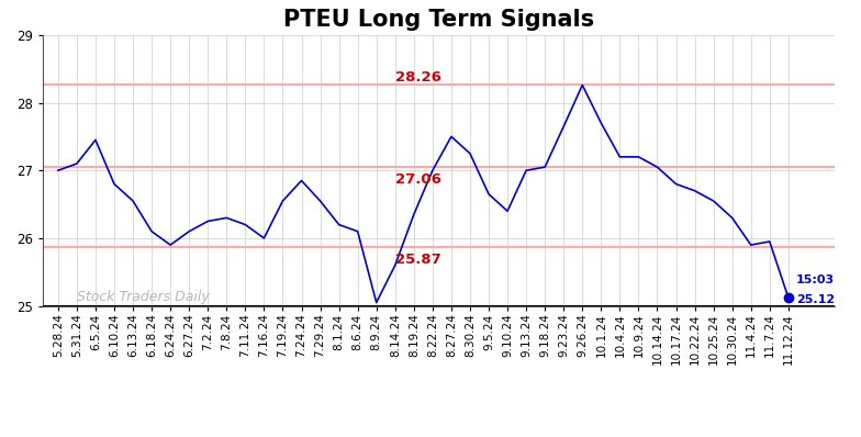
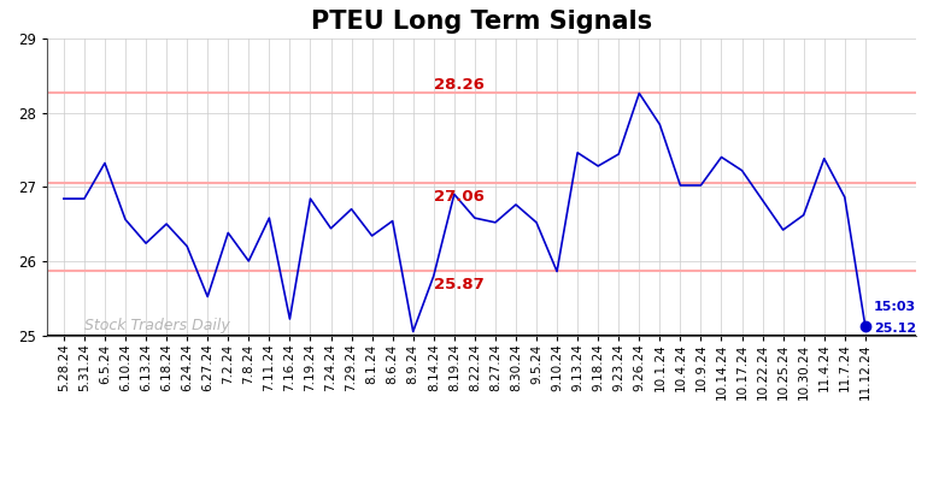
5.28.24: 27.00 -> 26.84
5.31.24: 27.10 -> 26.84
6.5.24: 27.45 -> 27.32
6.10.24: 26.80 -> 26.56
6.13.24: 26.55 -> 26.24
6.18.24: 26.10 -> 26.50
6.24.24: 25.90 -> 26.20
6.27.24: 26.10 -> 25.52
7.2.24: 26.25 -> 26.38
7.8.24: 26.30 -> 26.00
7.11.24: 26.20 -> 26.58
7.16.24: 26.00 -> 25.22
7.19.24: 26.55 -> 26.84
7.24.24: 26.85 -> 26.44
7.29.24: 26.55 -> 26.70
8.1.24: 26.20 -> 26.34
8.6.24: 26.10 -> 26.54
8.14.24: 25.60 -> 25.80
8.19.24: 26.35 -> 26.90
8.22.24: 27.00 -> 26.58
8.27.24: 27.50 -> 26.52
8.30.24: 27.25 -> 26.76
9.5.24: 26.65 -> 26.52
9.10.24: 26.40 -> 25.86
9.13.24: 27.00 -> 27.46
9.18.24: 27.05 -> 27.28
9.23.24: 27.65 -> 27.44
10.1.24: 27.70 -> 27.84
10.4.24: 27.20 -> 27.02
10.9.24: 27.20 -> 27.02
10.14.24: 27.05 -> 27.40
10.17.24: 26.80 -> 27.22
10.22.24: 26.70 -> 26.82
10.25.24: 26.55 -> 26.42
10.30.24: 26.30 -> 26.62
11.4.24: 25.90 -> 27.38
11.7.24: 25.95 -> 26.86
